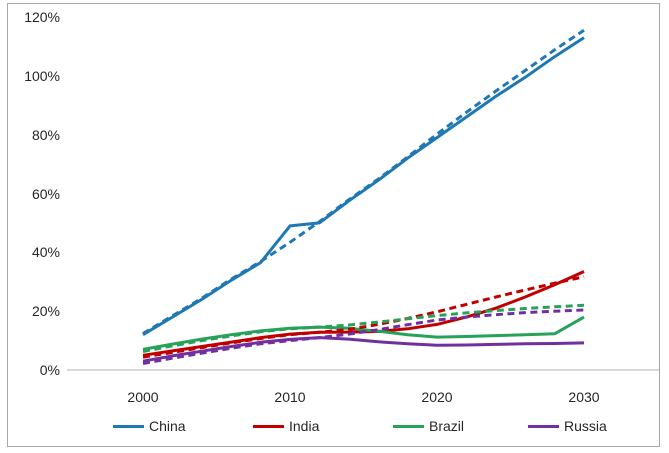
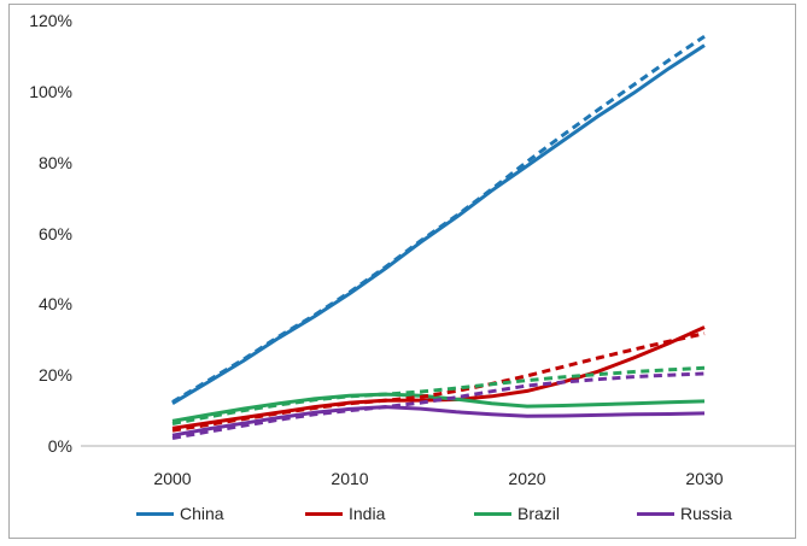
China/2010: 49% -> 43%
Brazil/2030: 18% -> 13%
